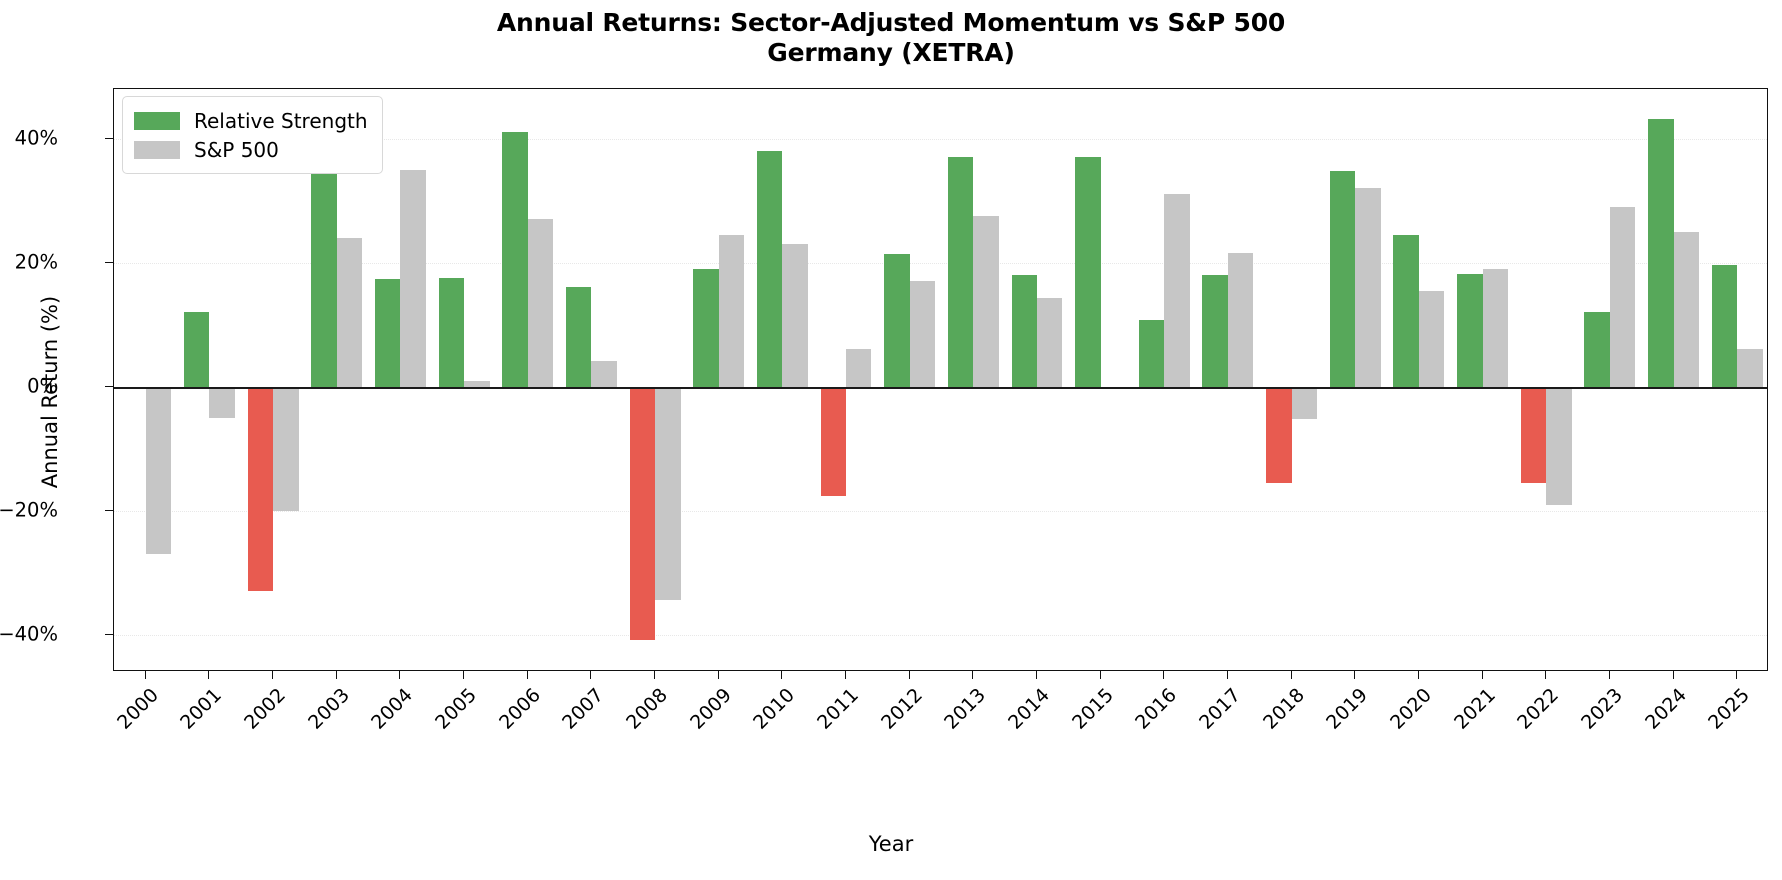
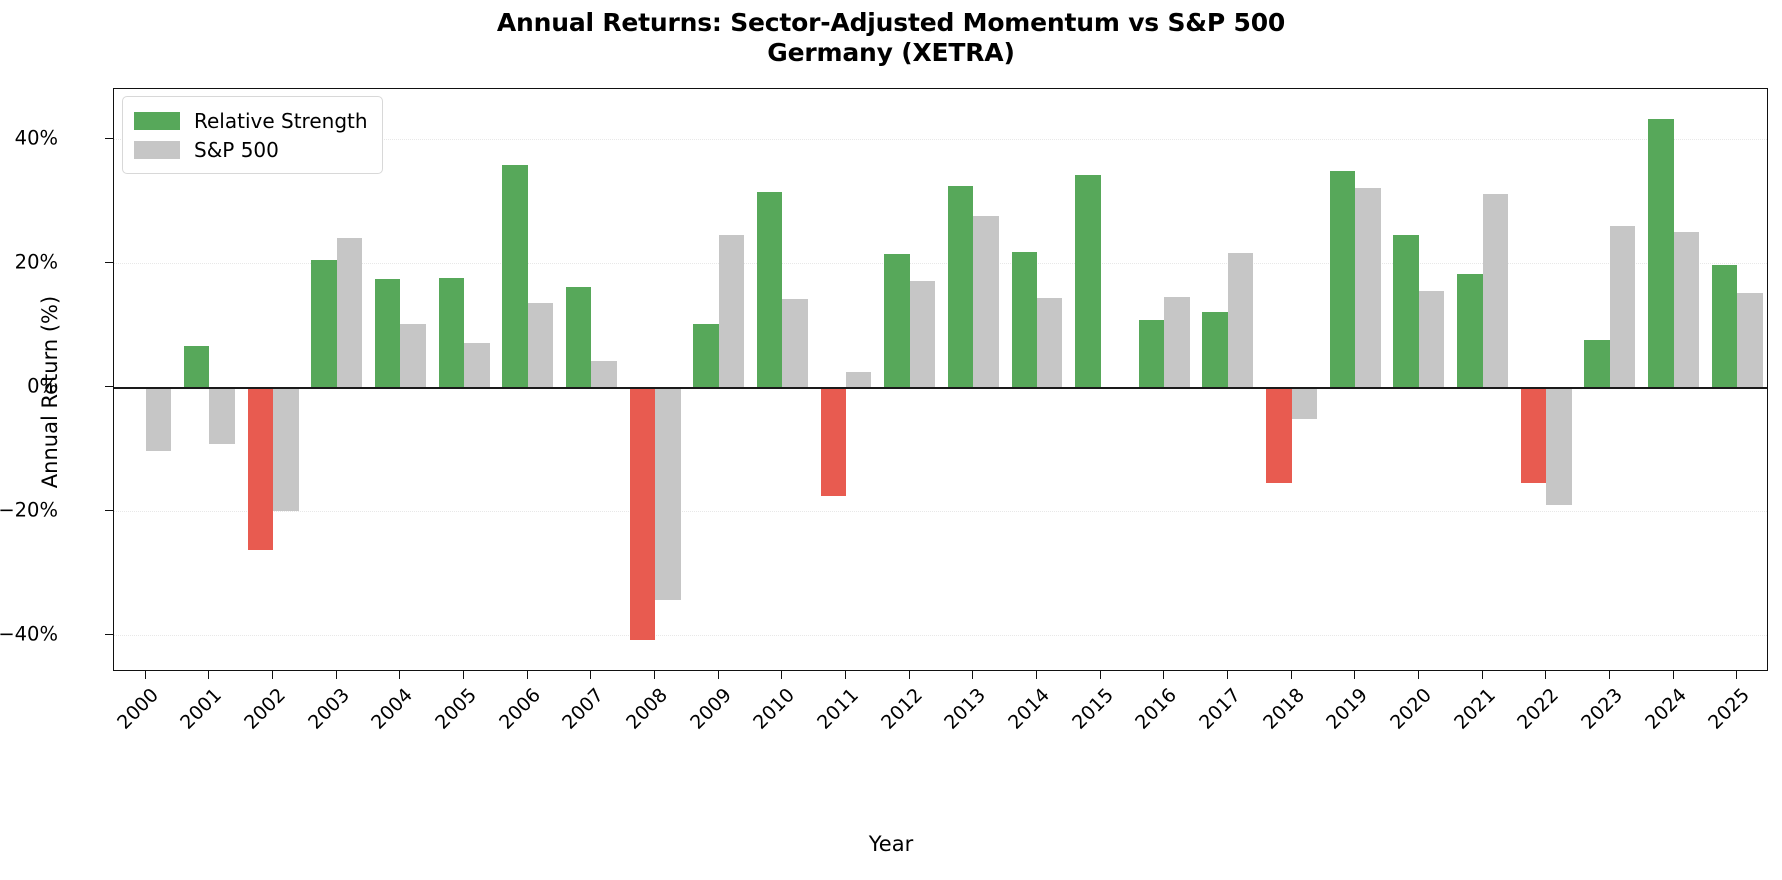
S&P 500/2000: -27% -> -10%
Relative Strength/2001: 12% -> 7%
S&P 500/2001: -5% -> -9%
Relative Strength/2002: -33% -> -26%
Relative Strength/2003: 43% -> 20%
S&P 500/2004: 35% -> 10%
S&P 500/2005: 1% -> 7%
Relative Strength/2006: 41% -> 36%
S&P 500/2006: 27% -> 14%
Relative Strength/2009: 19% -> 10%
Relative Strength/2010: 38% -> 31%
S&P 500/2010: 23% -> 14%
S&P 500/2011: 6% -> 2%
Relative Strength/2013: 37% -> 32%
Relative Strength/2014: 18% -> 22%
Relative Strength/2015: 37% -> 34%
S&P 500/2016: 31% -> 14%
Relative Strength/2017: 18% -> 12%
S&P 500/2021: 19% -> 31%
Relative Strength/2023: 12% -> 8%
S&P 500/2023: 29% -> 26%
S&P 500/2025: 6% -> 15%
